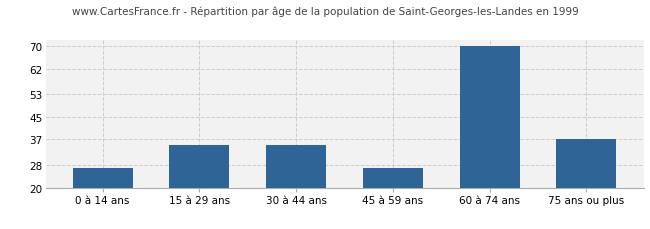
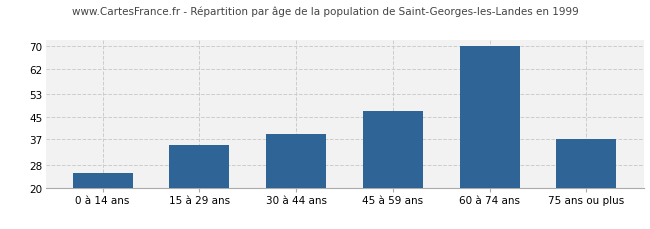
0 à 14 ans: 27 -> 25
30 à 44 ans: 35 -> 39
45 à 59 ans: 27 -> 47
